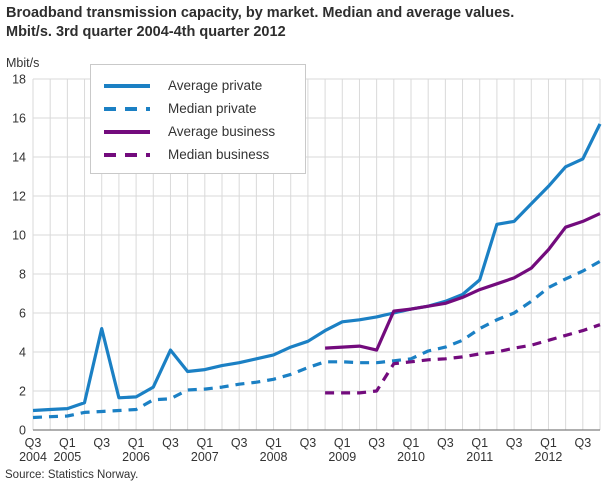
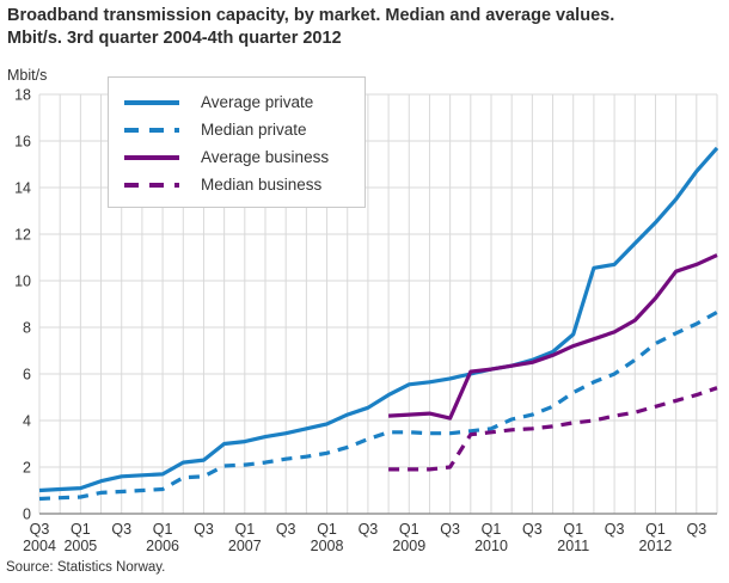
Average private/2005 Q3: 5.2 -> 1.6
Average private/2006 Q3: 4.1 -> 2.3
Average private/2012 Q3: 13.9 -> 14.7
